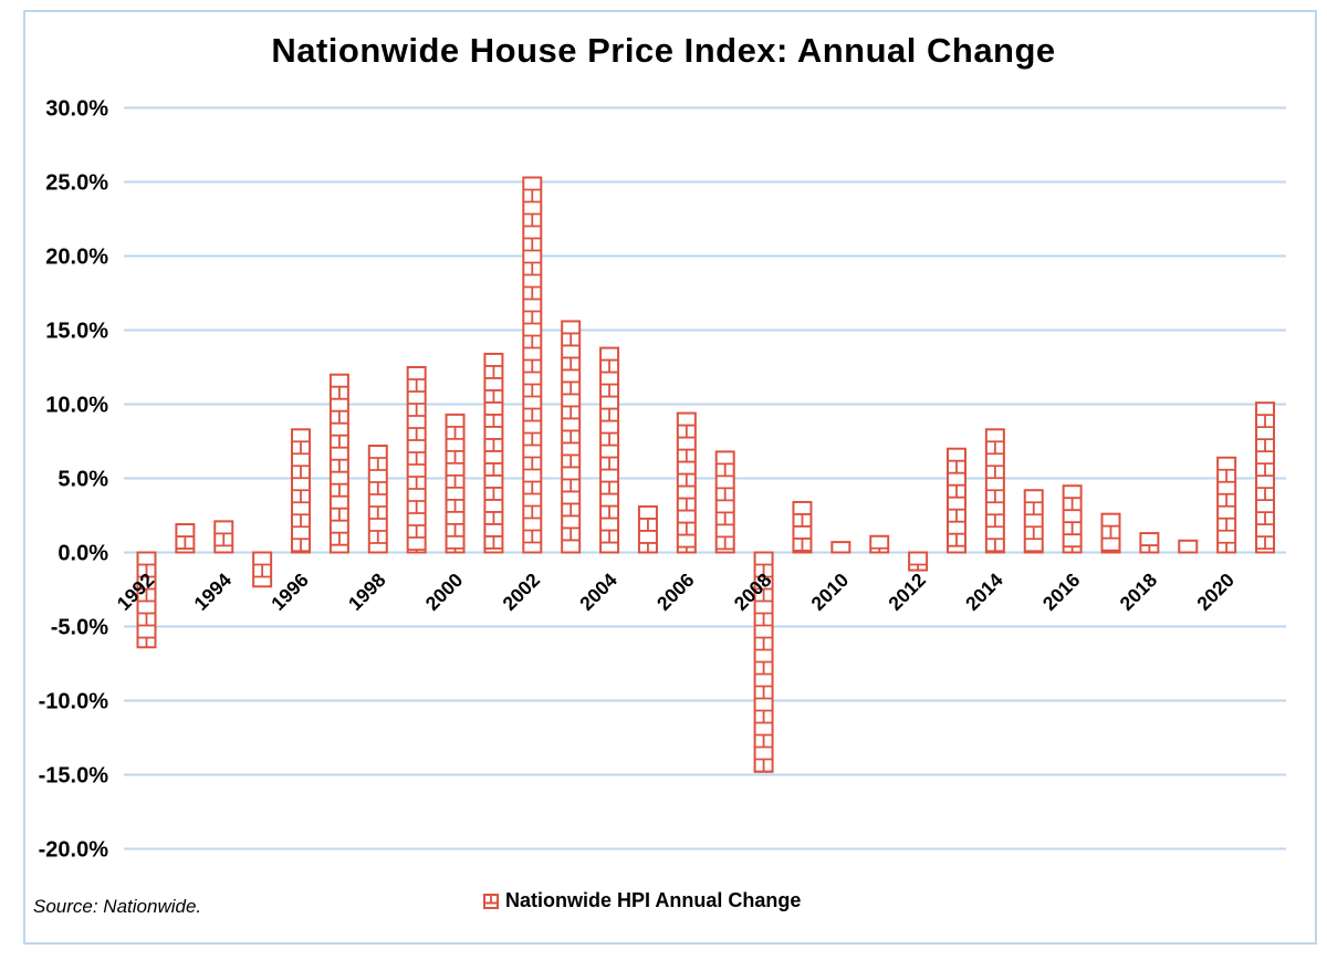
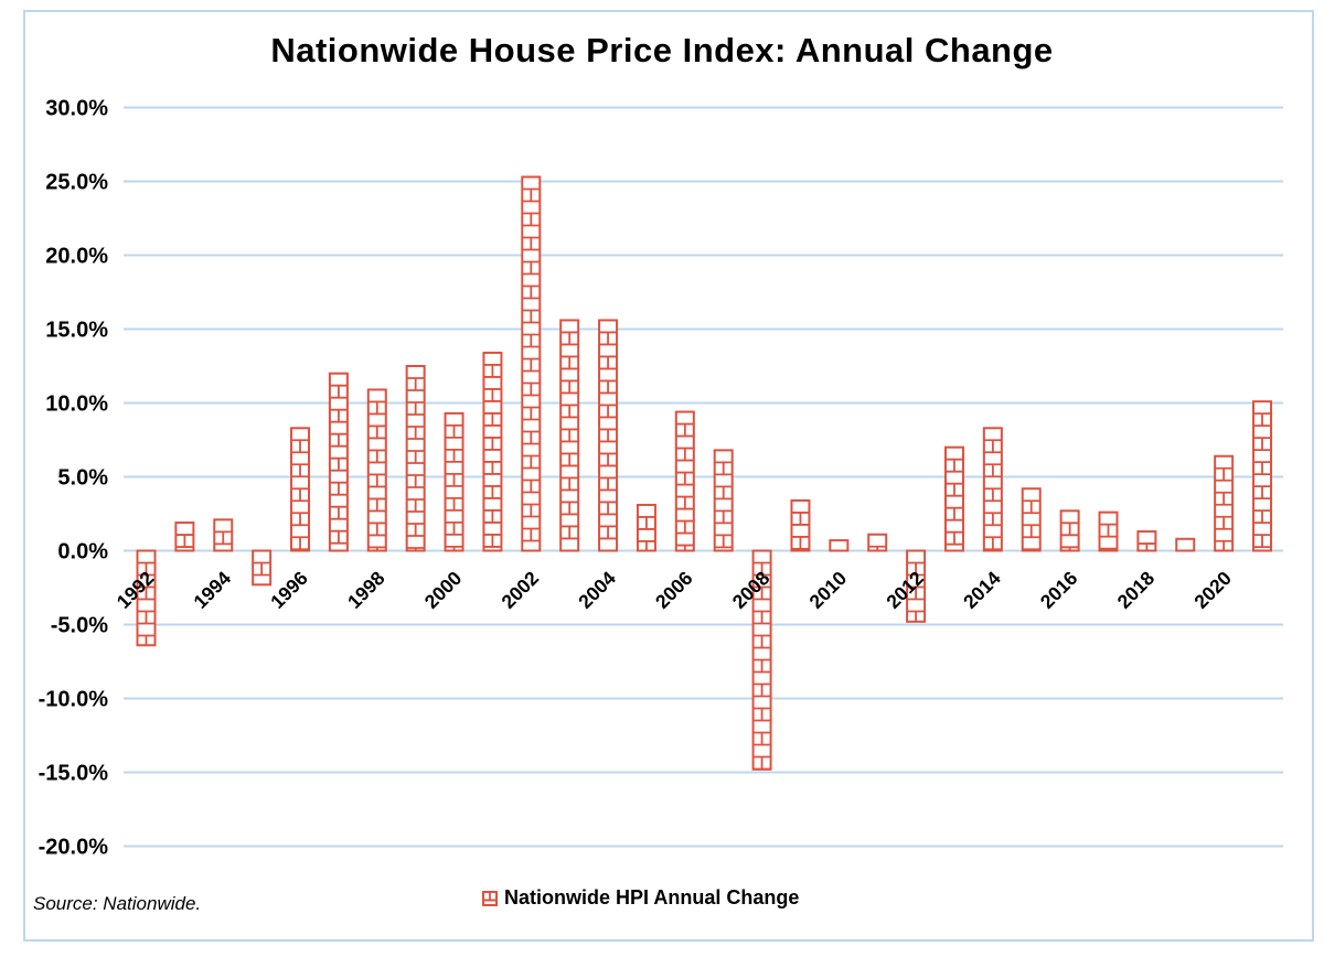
1998: 7.2% -> 10.9%
2004: 13.8% -> 15.6%
2012: -1.2% -> -4.8%
2016: 4.5% -> 2.7%
